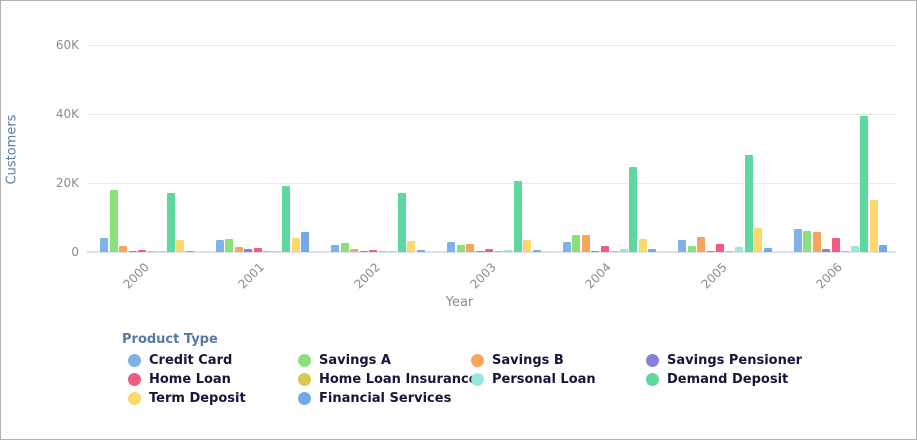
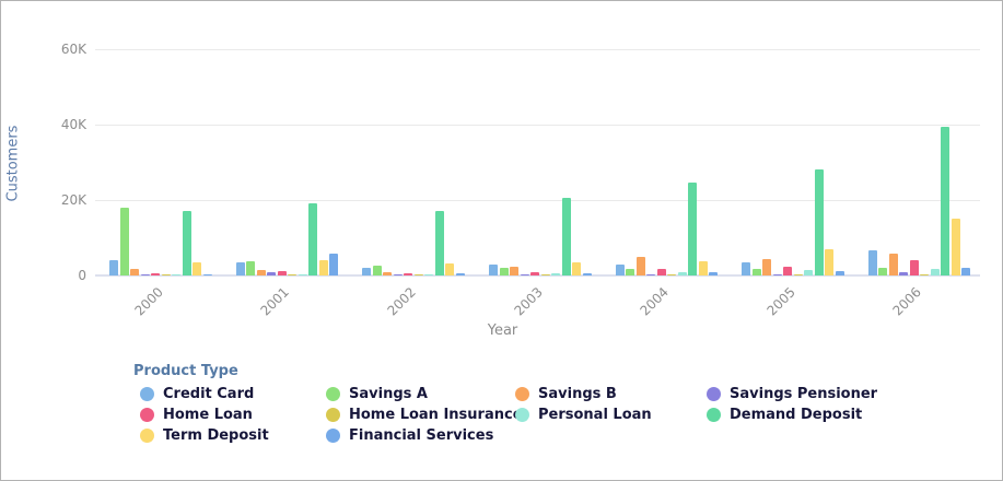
Savings A/2004: 5K -> 2K
Savings A/2006: 6K -> 2K
